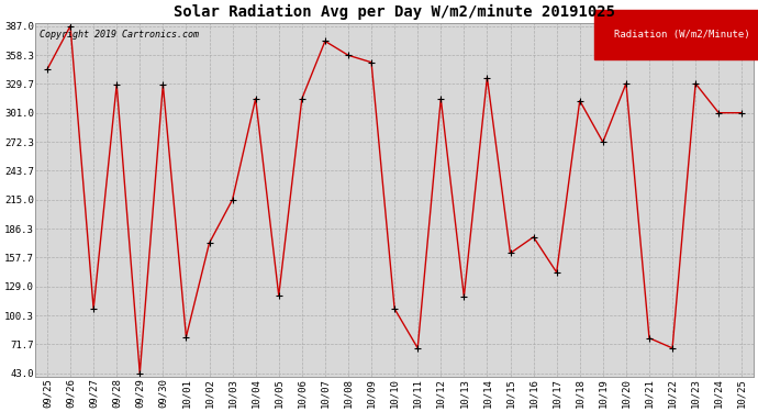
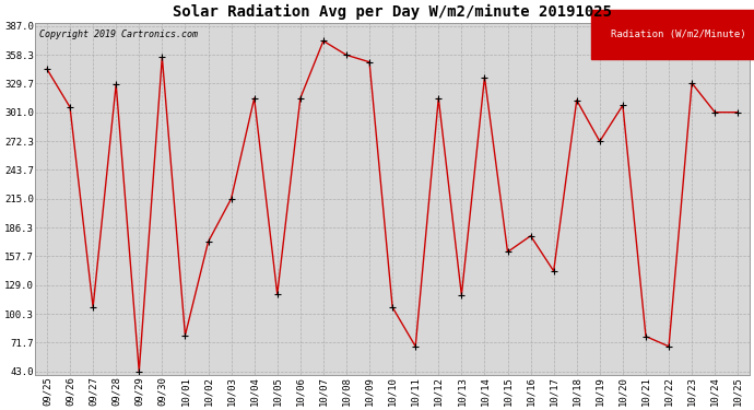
09/26: 387 -> 306
09/30: 329 -> 356
10/20: 330 -> 308
